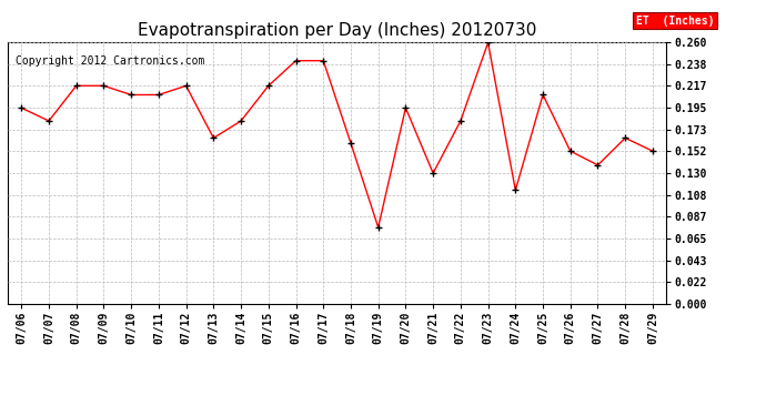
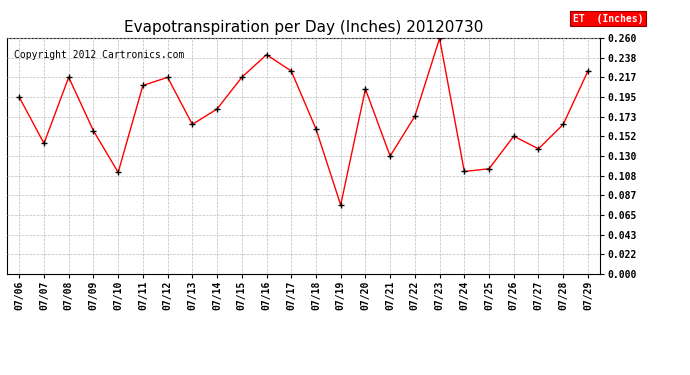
07/07: 0.182 -> 0.144
07/09: 0.217 -> 0.158
07/10: 0.208 -> 0.112
07/17: 0.242 -> 0.224
07/20: 0.195 -> 0.204
07/22: 0.182 -> 0.174
07/25: 0.208 -> 0.116
07/29: 0.152 -> 0.224
